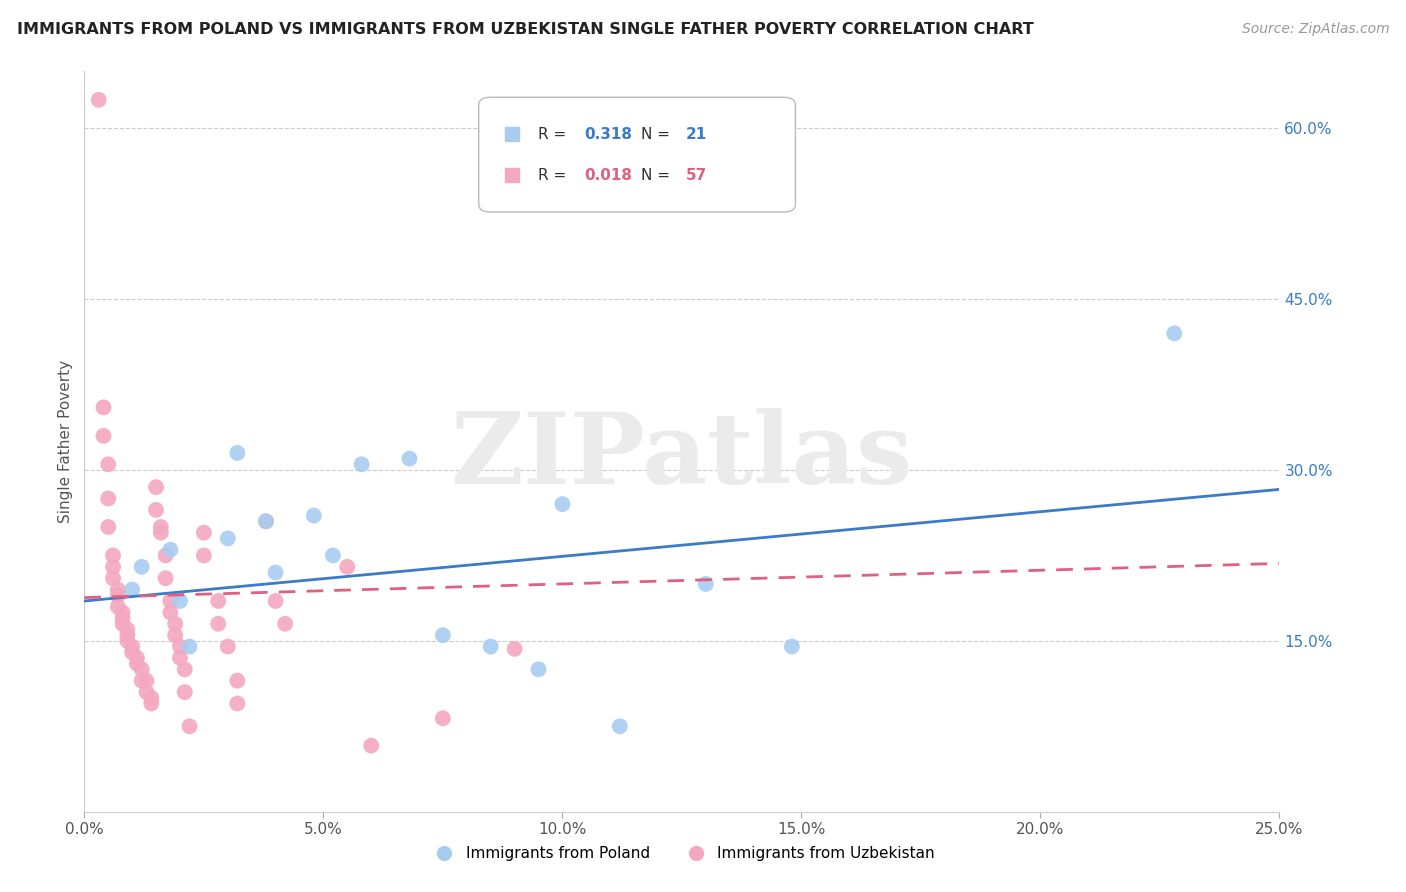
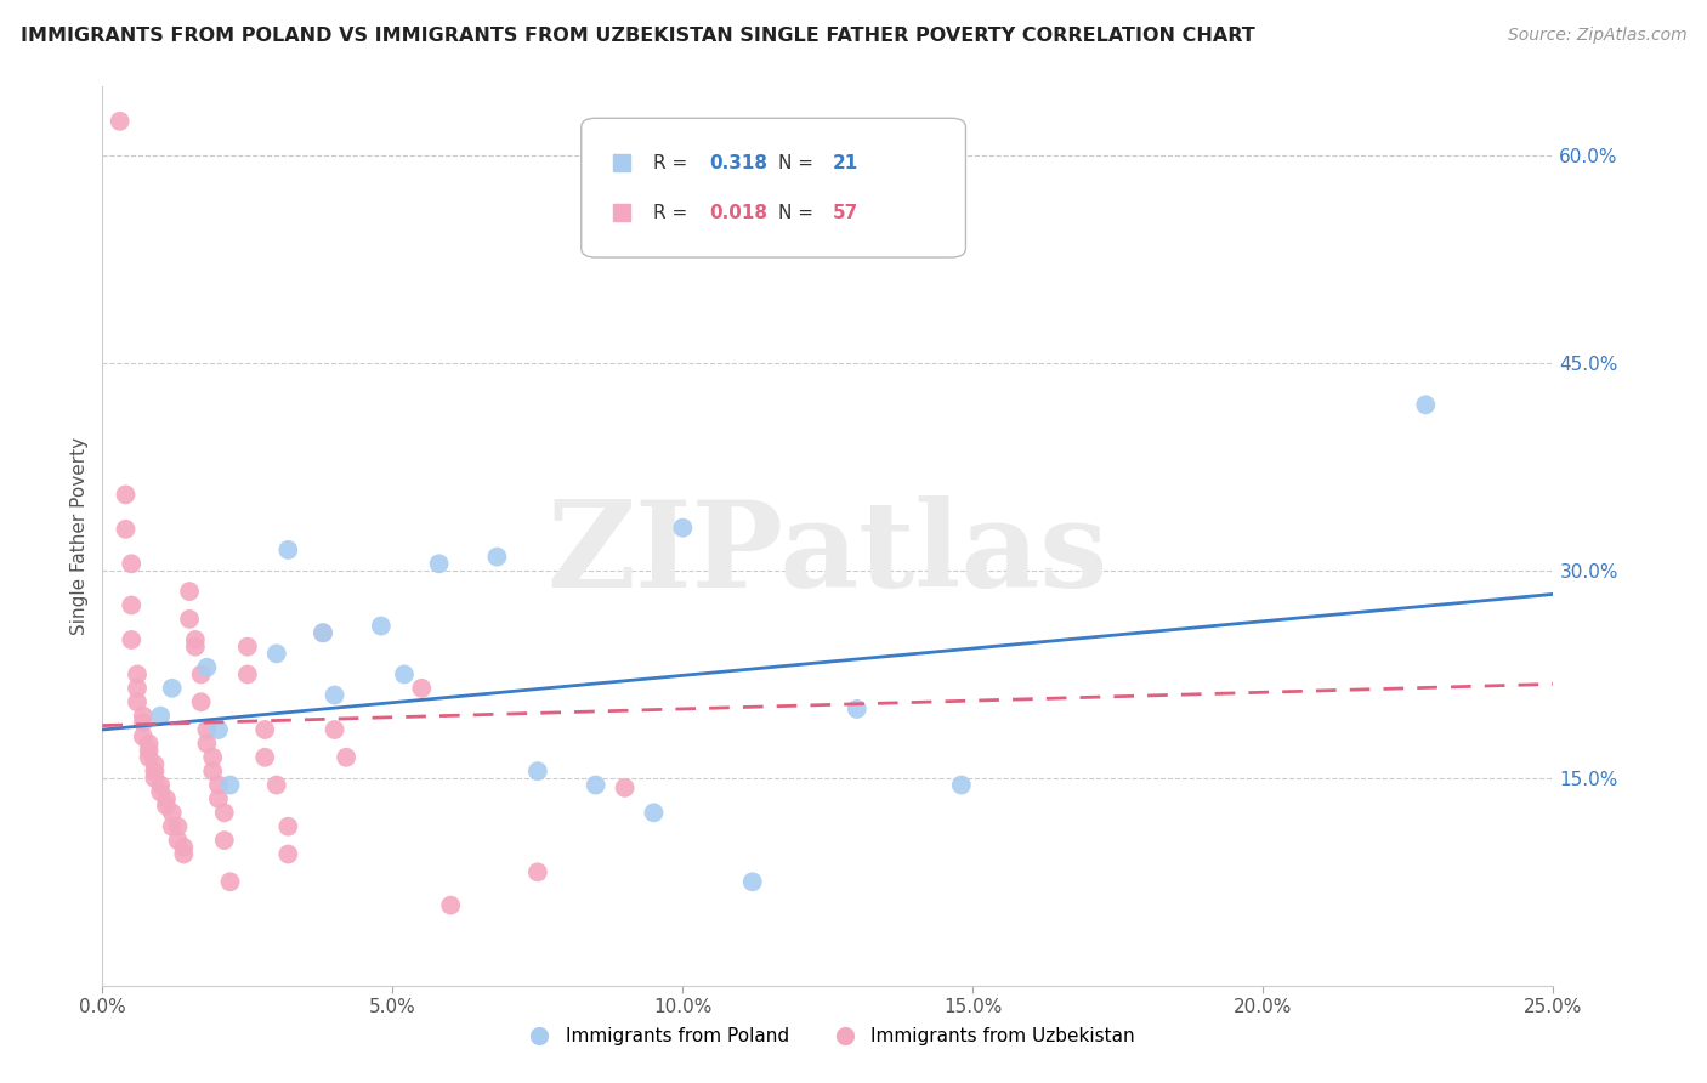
Immigrants from Poland/10.0%: 27.0% -> 33.1%
